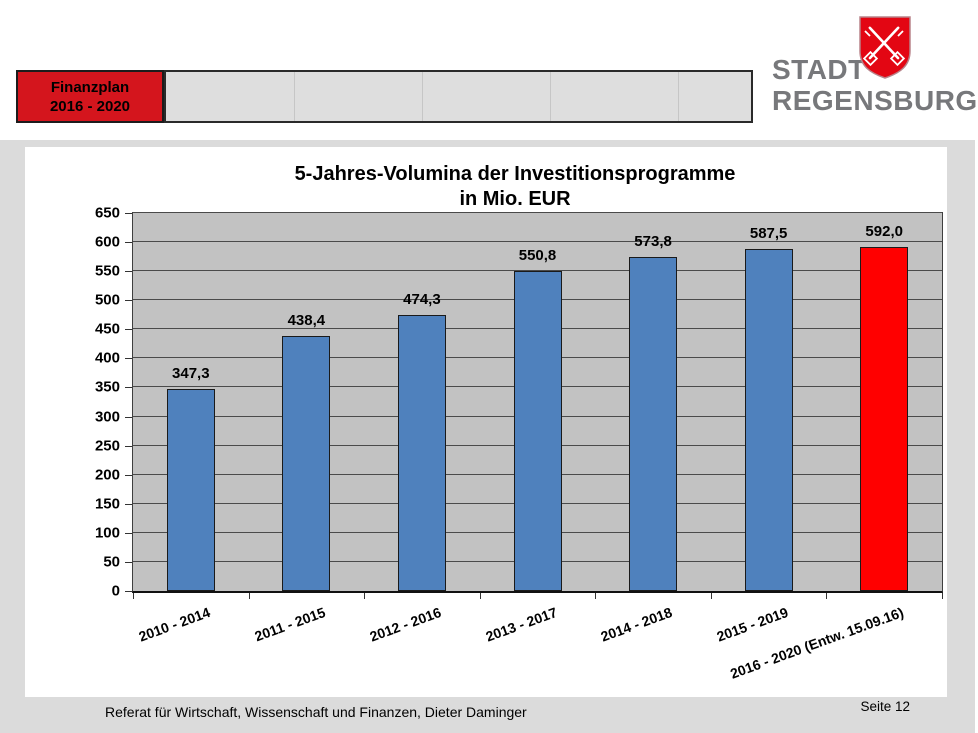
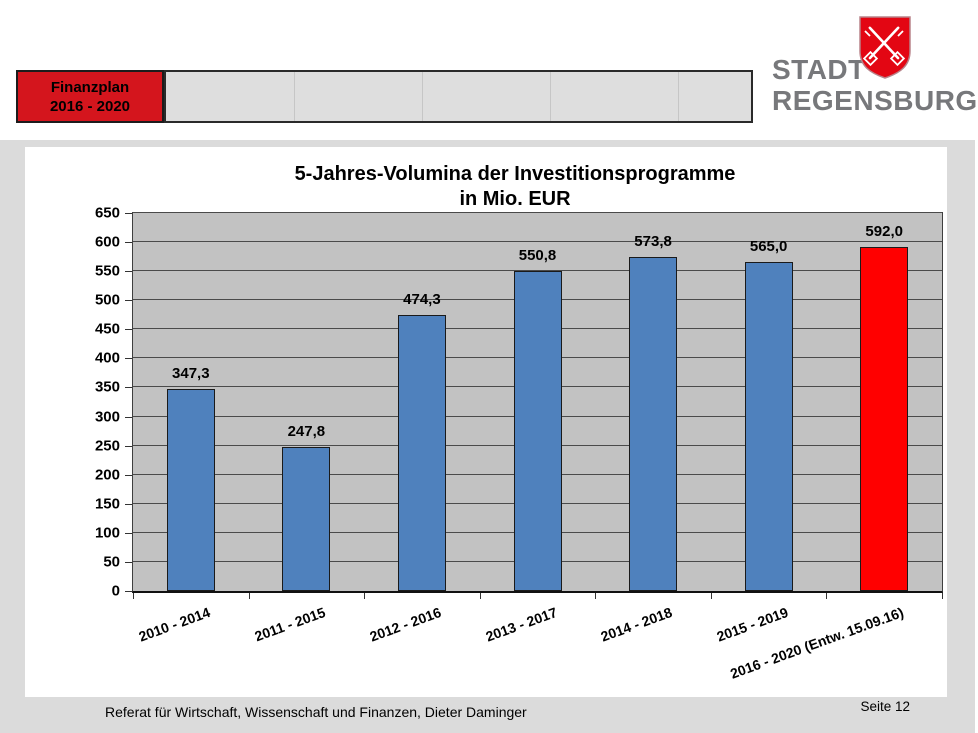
2011 - 2015: 438,4 -> 247,8
2015 - 2019: 587,5 -> 565,0
